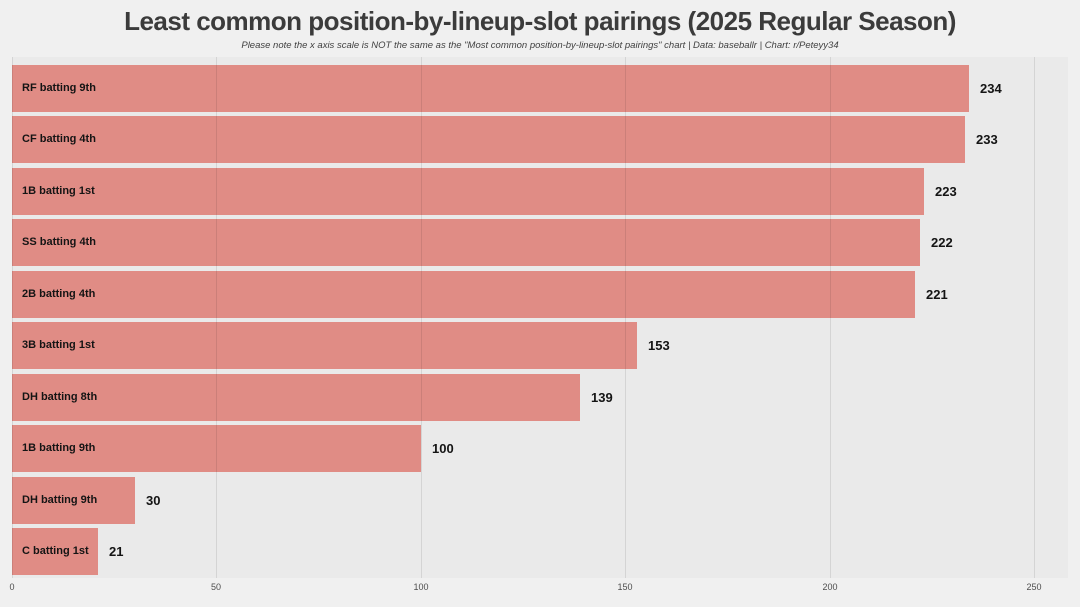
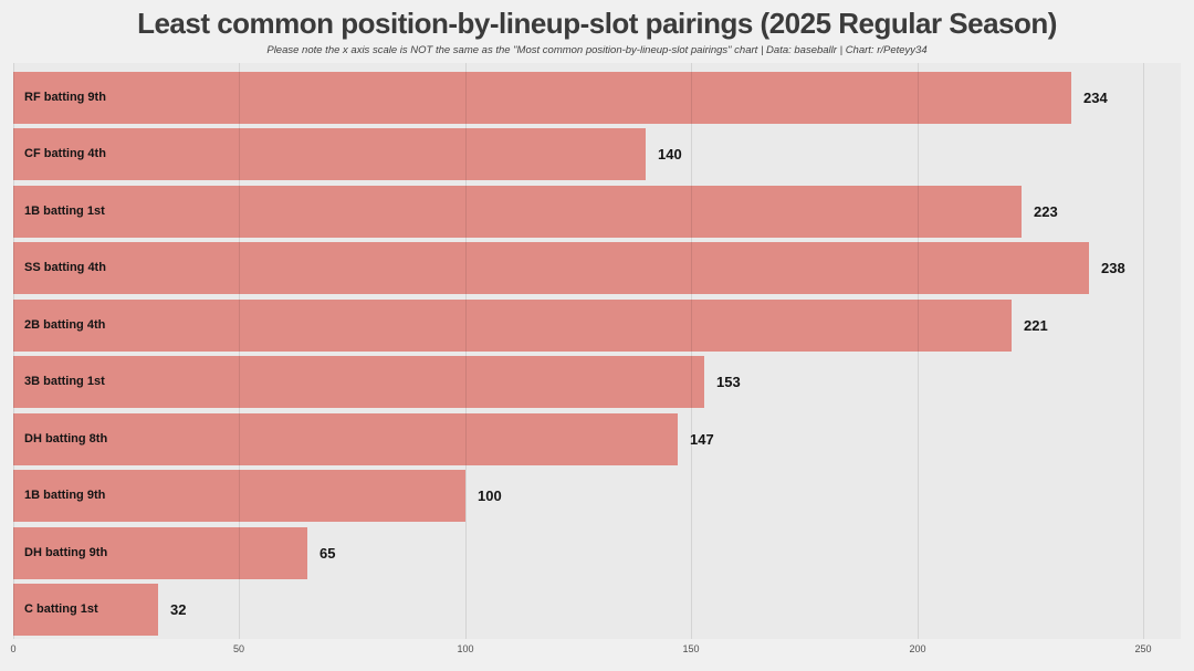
CF batting 4th: 233 -> 140
SS batting 4th: 222 -> 238
DH batting 8th: 139 -> 147
DH batting 9th: 30 -> 65
C batting 1st: 21 -> 32
